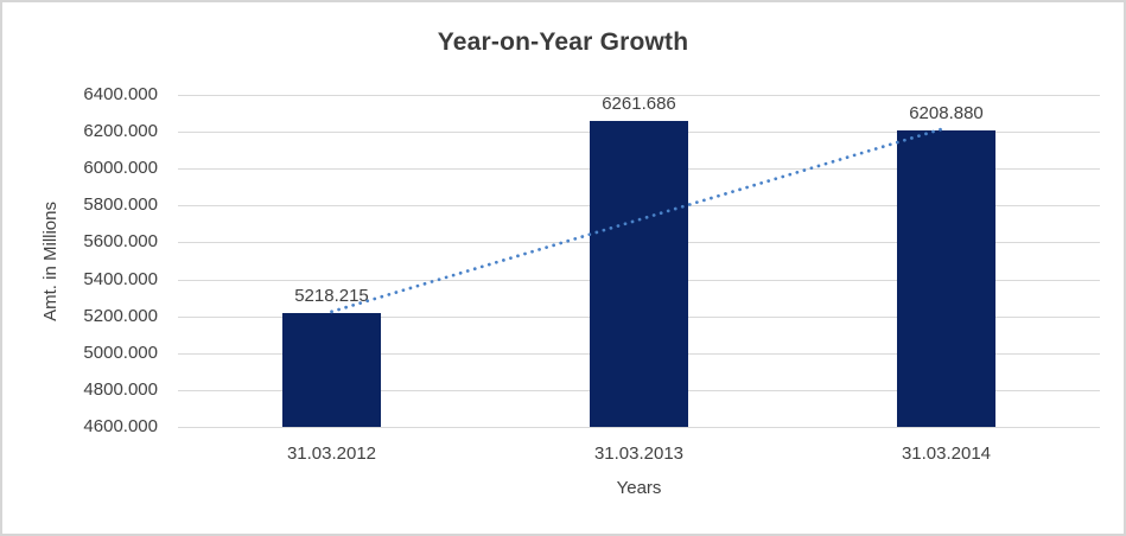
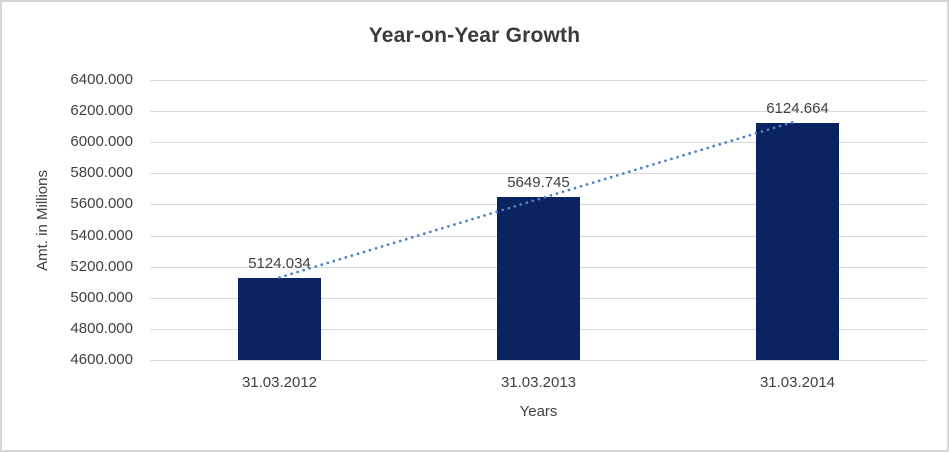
31.03.2012: 5218.215 -> 5124.034
31.03.2013: 6261.686 -> 5649.745
31.03.2014: 6208.880 -> 6124.664
